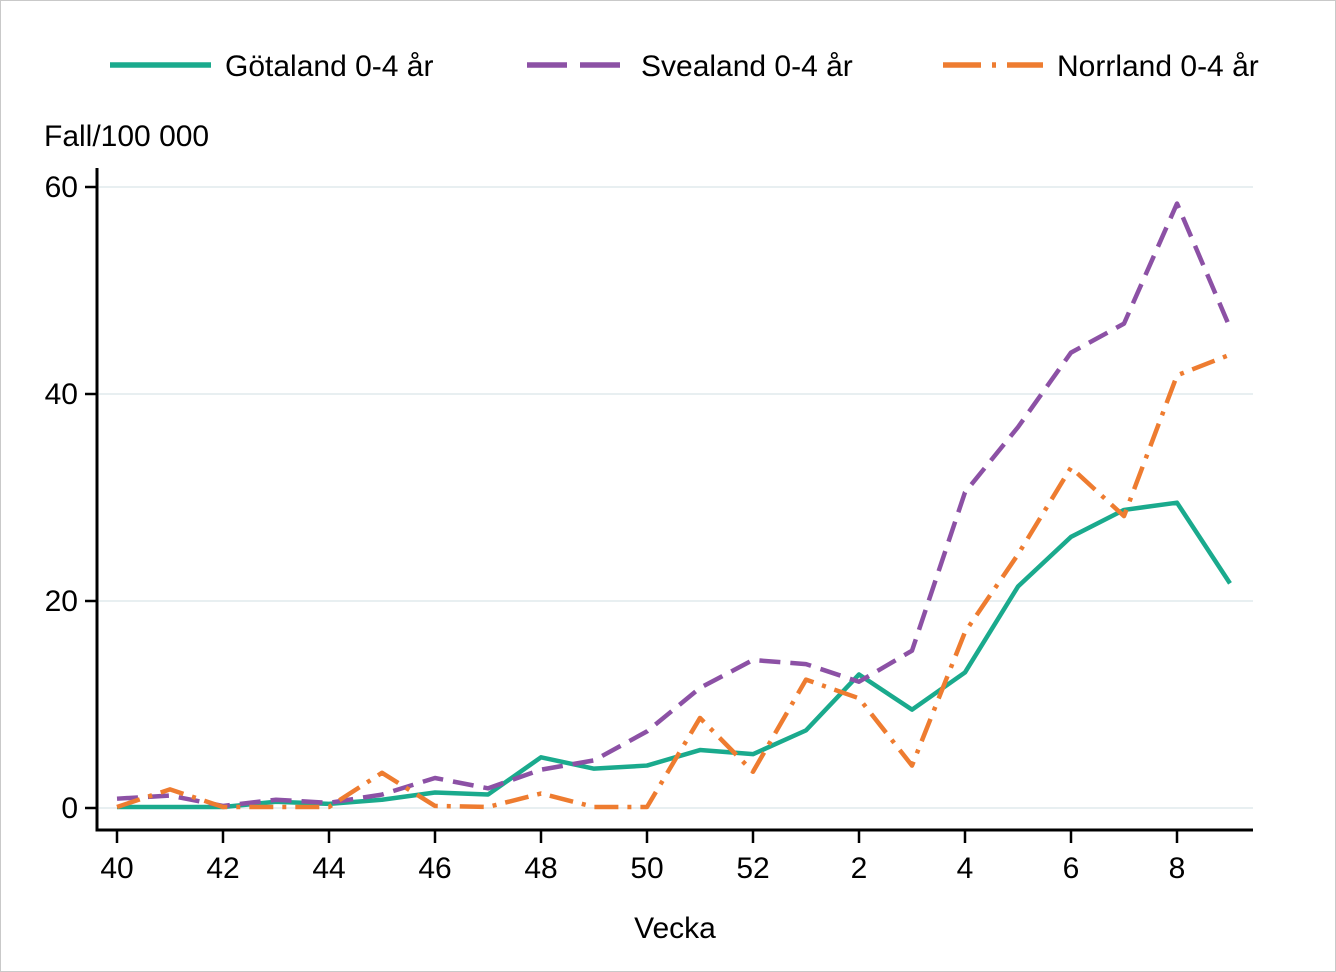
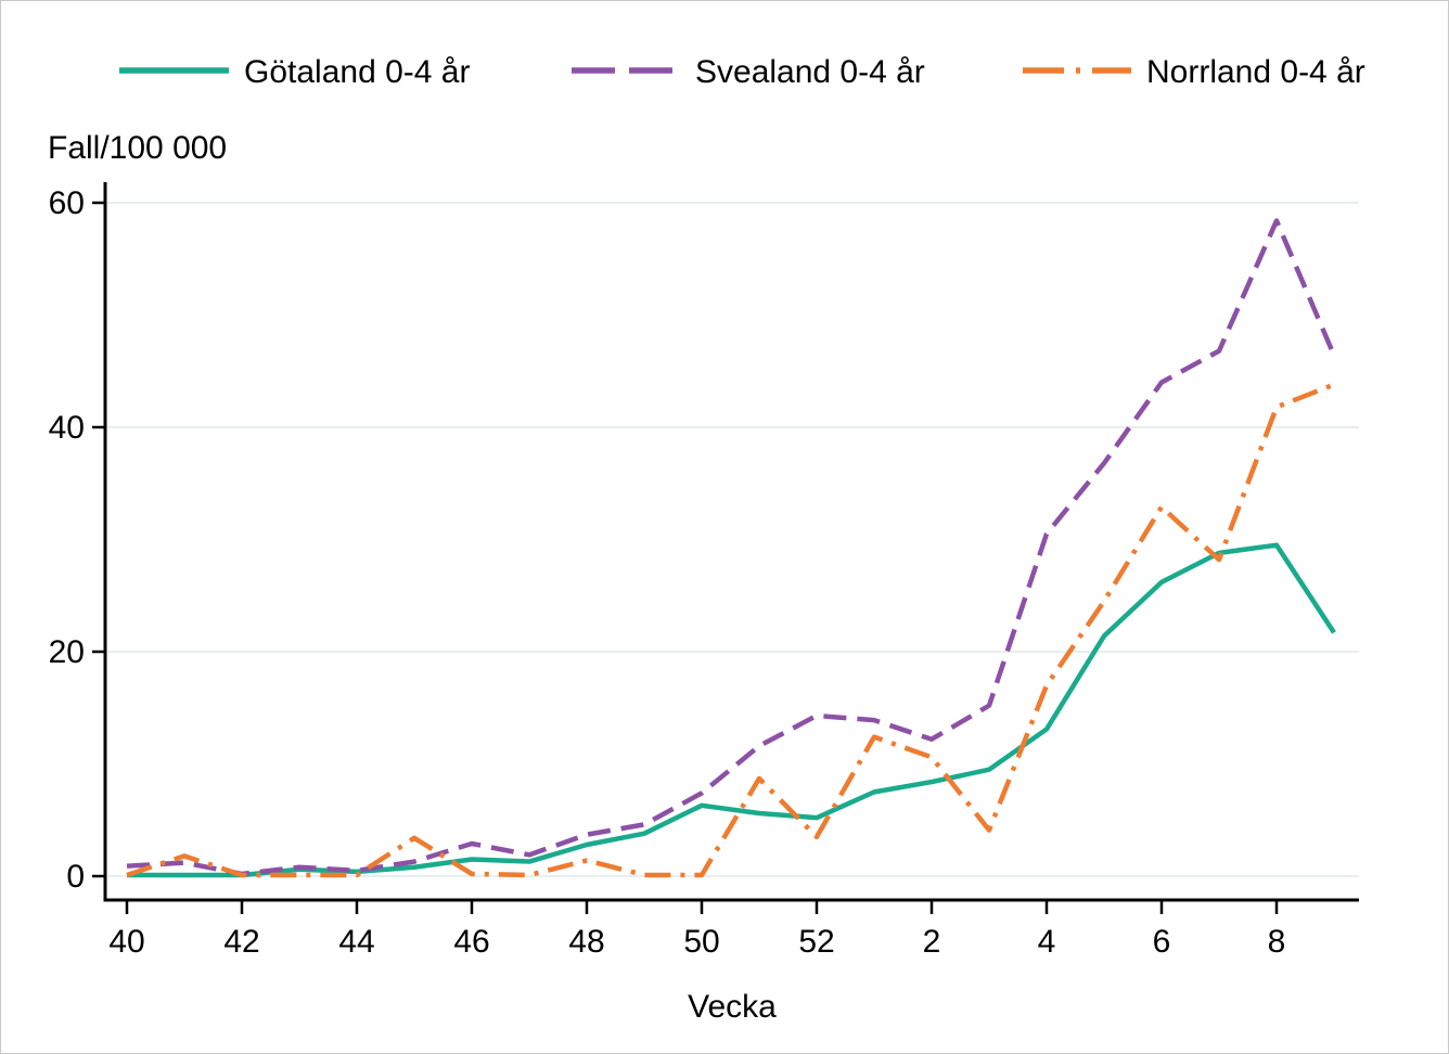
Götaland 0-4 år/48: 4.9 -> 2.8
Götaland 0-4 år/50: 4.1 -> 6.3
Götaland 0-4 år/2: 12.9 -> 8.4
